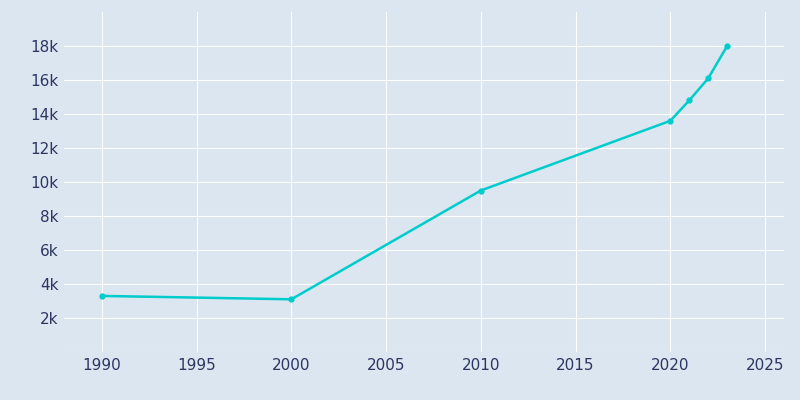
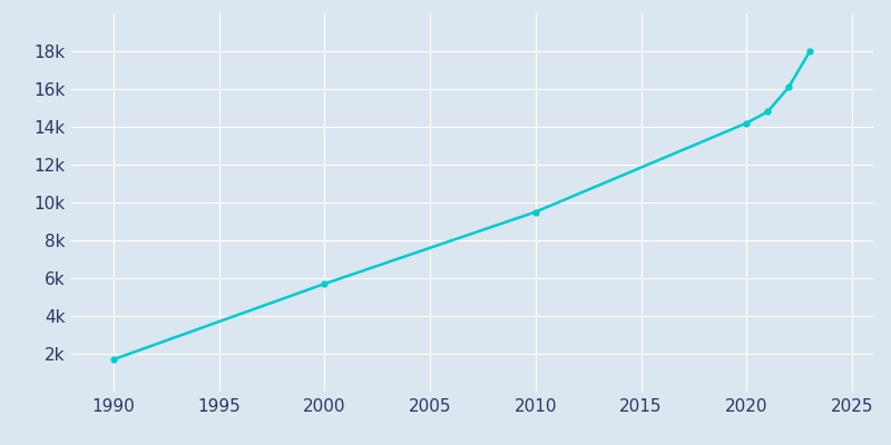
1990: 3.3k -> 1.7k
2000: 3.1k -> 5.7k
2020: 13.6k -> 14.2k
